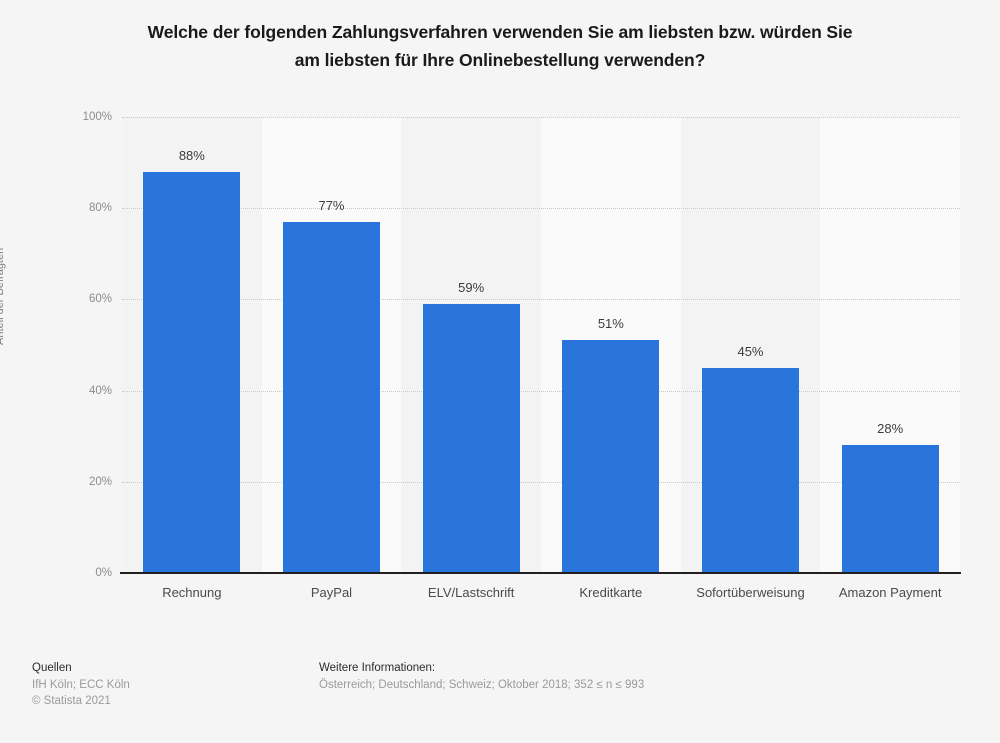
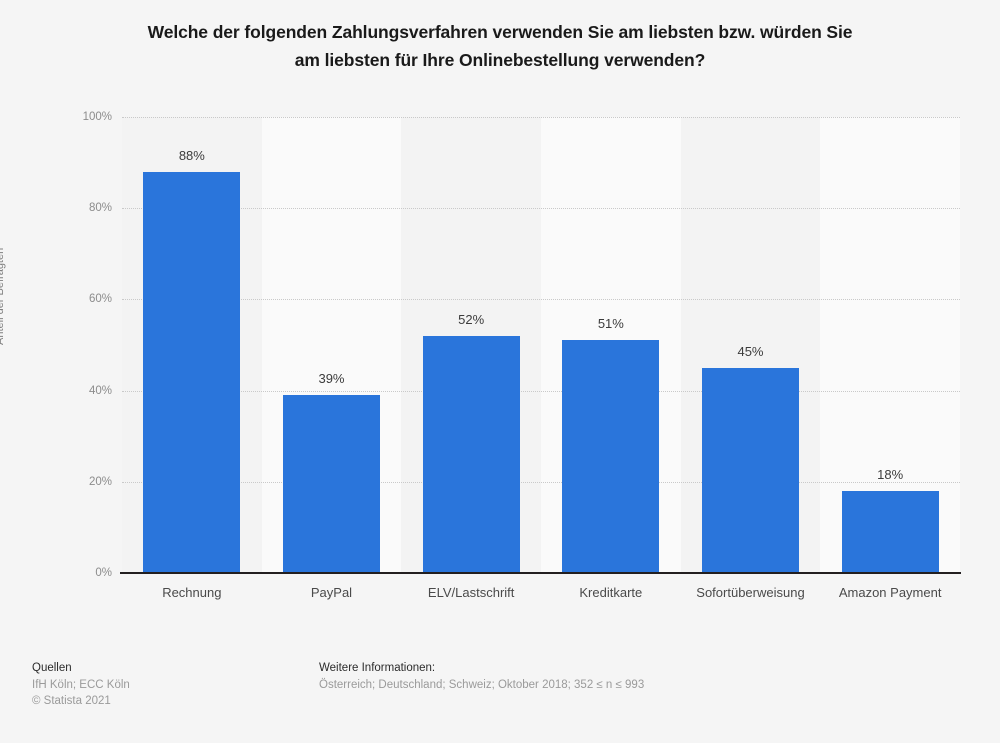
PayPal: 77% -> 39%
ELV/Lastschrift: 59% -> 52%
Amazon Payment: 28% -> 18%
